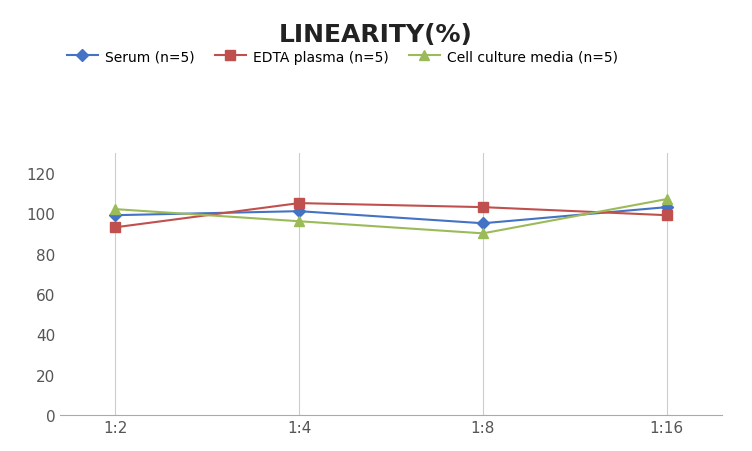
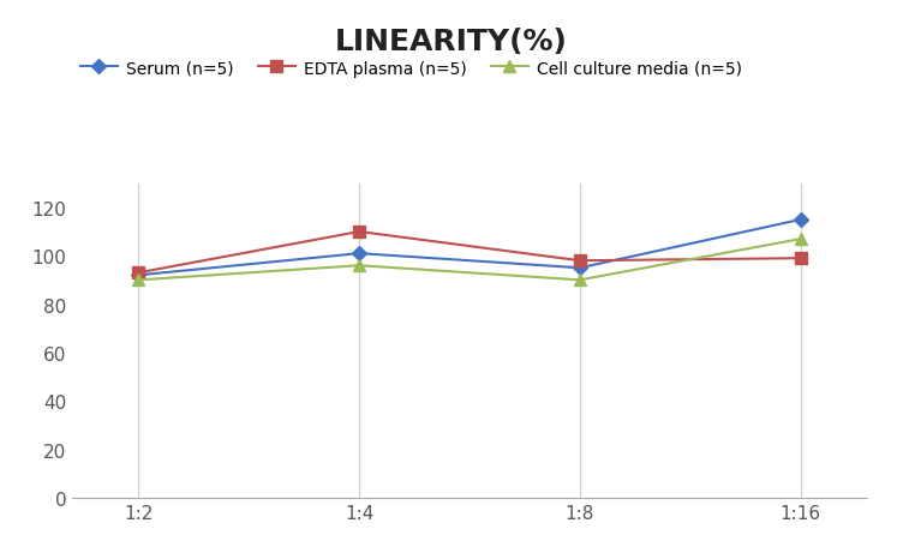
Serum (n=5)/1:2: 99 -> 92
Cell culture media (n=5)/1:2: 102 -> 90
EDTA plasma (n=5)/1:4: 105 -> 110
EDTA plasma (n=5)/1:8: 103 -> 98
Serum (n=5)/1:16: 103 -> 115
